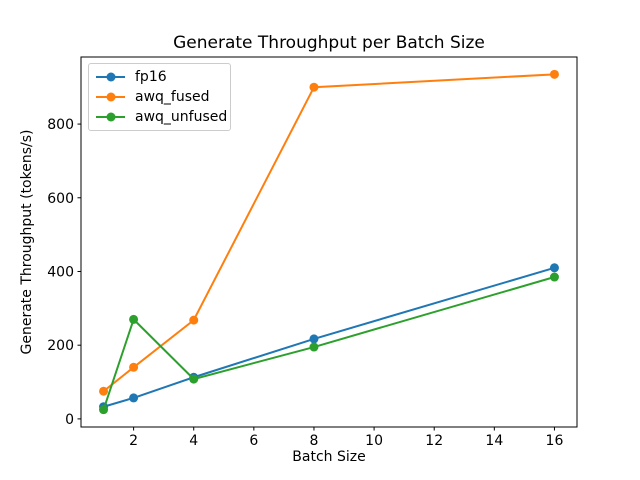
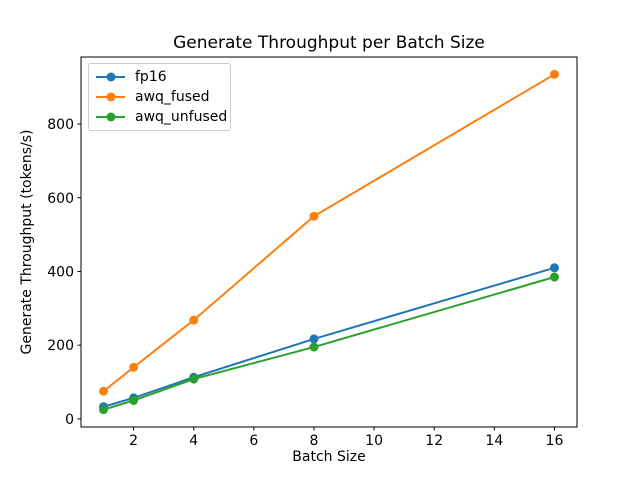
awq_unfused/2: 270 -> 50
awq_fused/8: 900 -> 550
